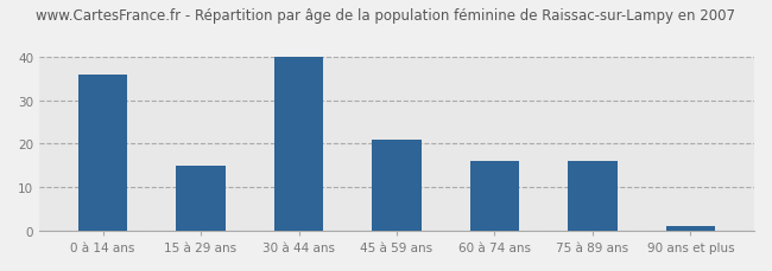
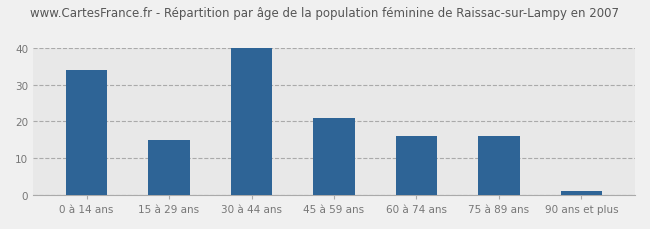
0 à 14 ans: 36 -> 34
